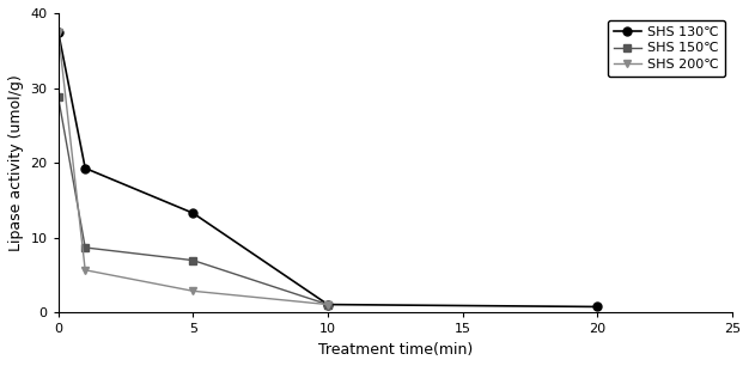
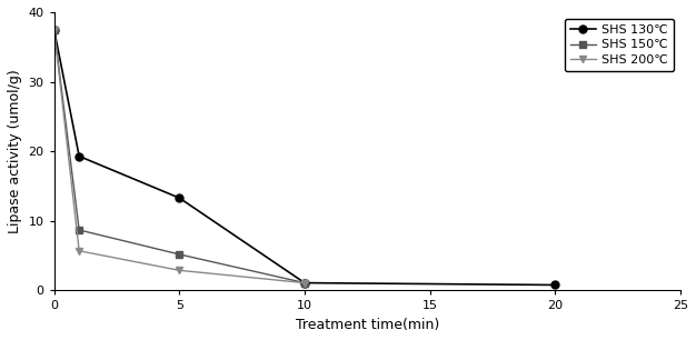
SHS 150℃/0: 28.8 -> 37.5
SHS 150℃/5: 7.0 -> 5.2
